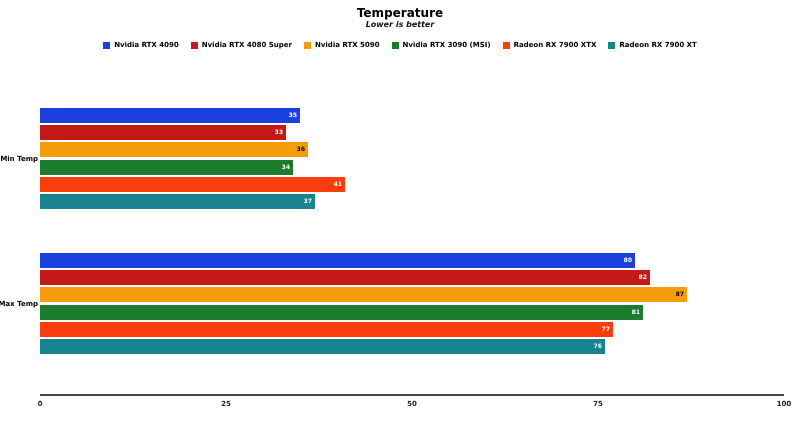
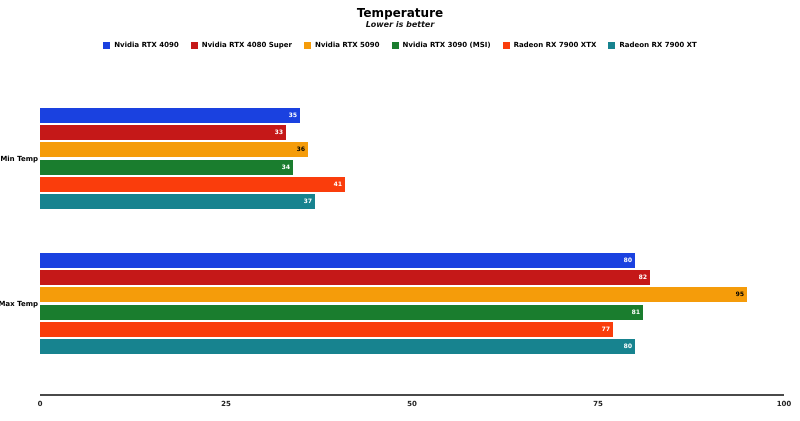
Nvidia RTX 5090/Max Temp: 87 -> 95
Radeon RX 7900 XT/Max Temp: 76 -> 80
